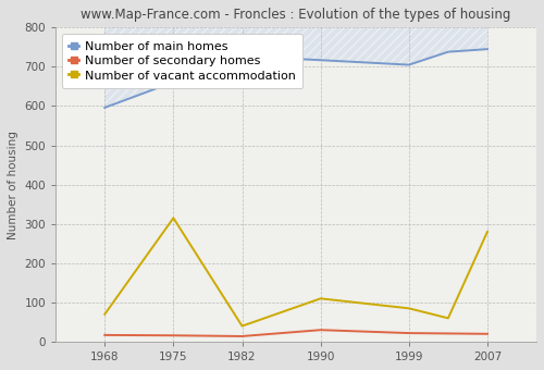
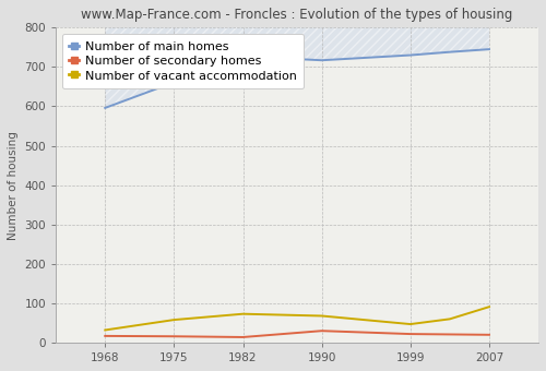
Number of vacant accommodation/1968: 70 -> 32
Number of vacant accommodation/1975: 315 -> 58
Number of vacant accommodation/1982: 40 -> 73
Number of vacant accommodation/1990: 110 -> 68
Number of main homes/1999: 705 -> 730
Number of vacant accommodation/1999: 85 -> 47
Number of vacant accommodation/2007: 280 -> 91
